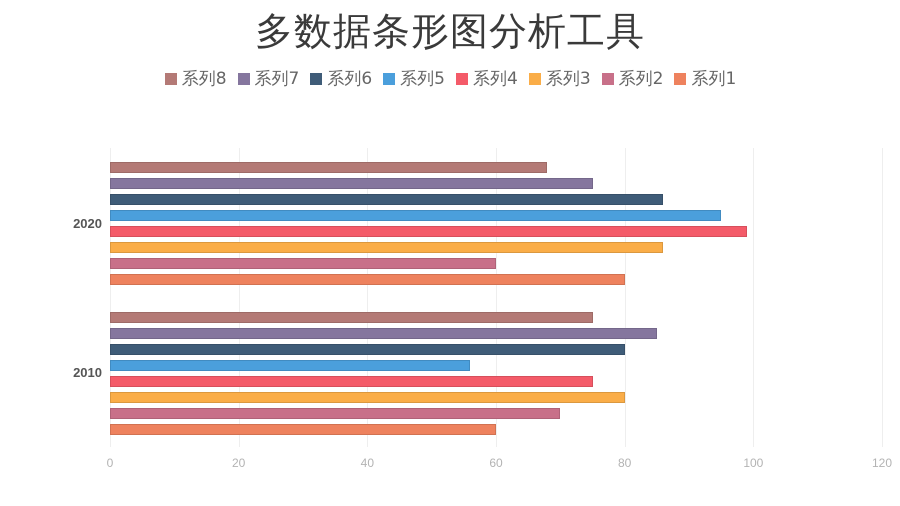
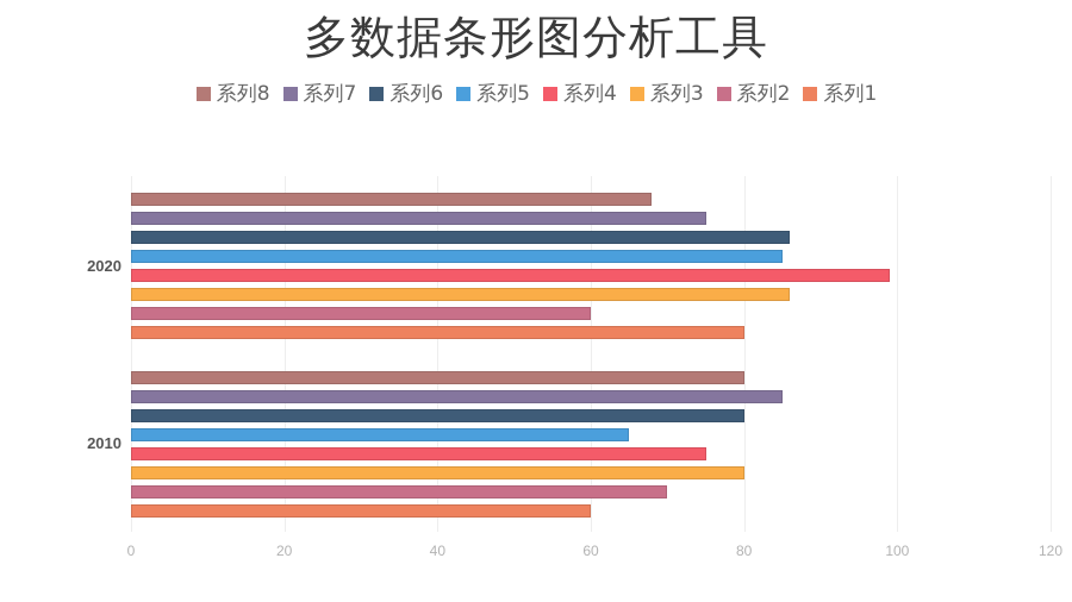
系列5/2010: 56 -> 65
系列8/2010: 75 -> 80
系列5/2020: 95 -> 85
